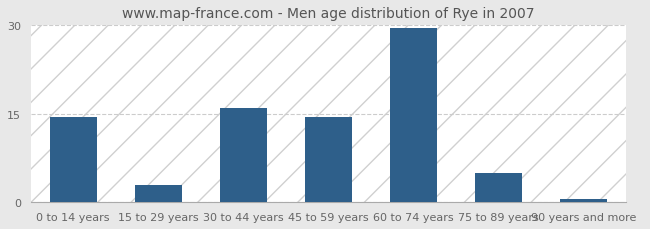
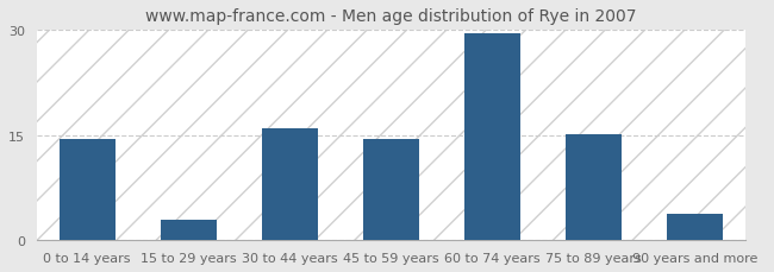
75 to 89 years: 5.0 -> 15.2
90 years and more: 0.5 -> 3.8
